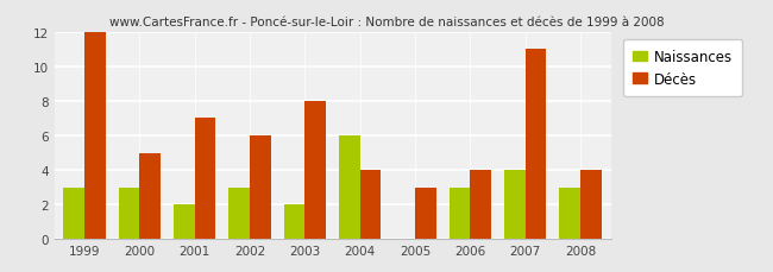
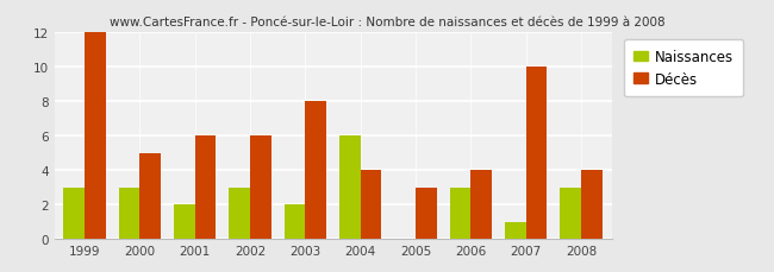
Décès/2001: 7 -> 6
Naissances/2007: 4 -> 1
Décès/2007: 11 -> 10
